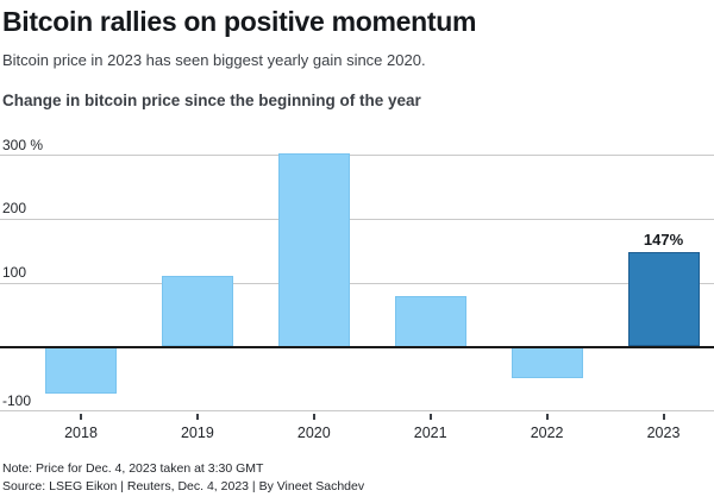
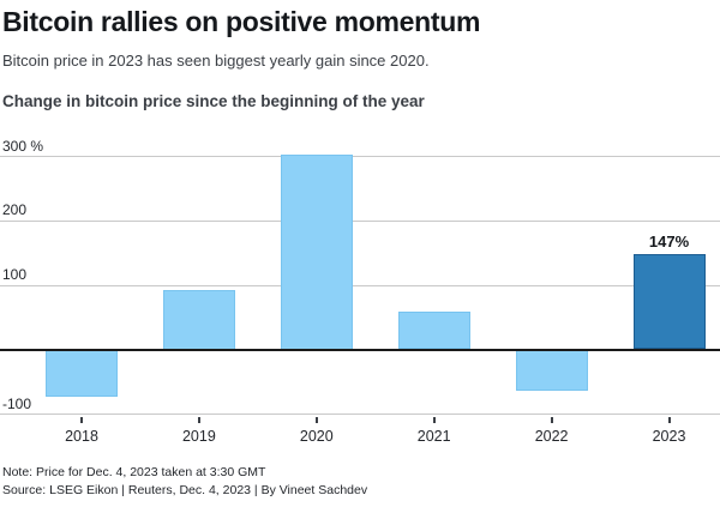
2019: 110% -> 90%
2021: 80% -> 60%
2022: -50% -> -60%
